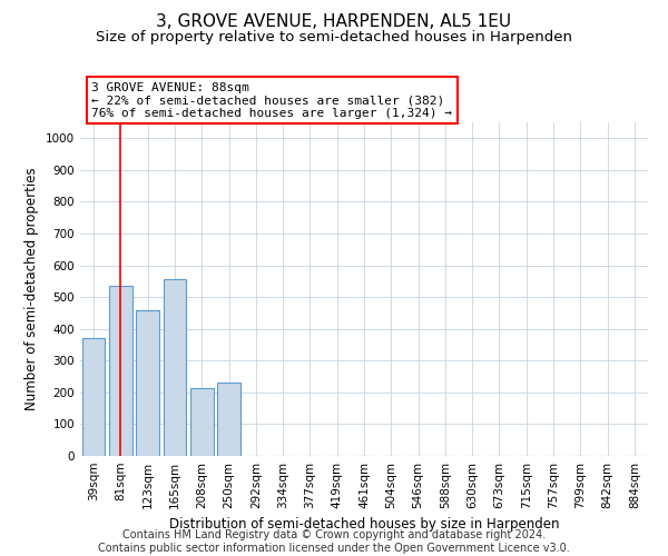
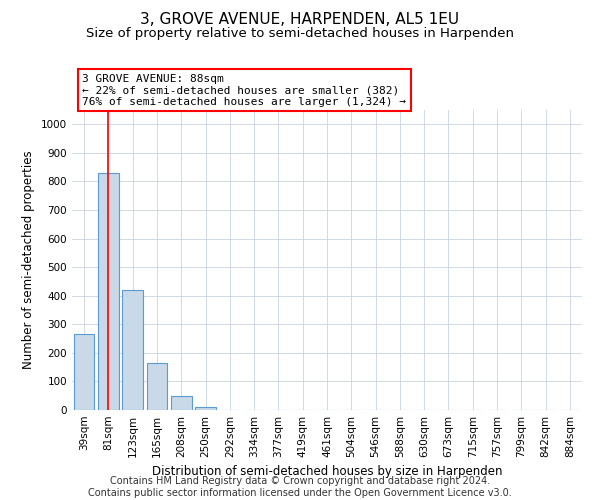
39sqm: 370 -> 265
81sqm: 535 -> 830
123sqm: 460 -> 420
165sqm: 555 -> 165
208sqm: 215 -> 50
250sqm: 230 -> 12
